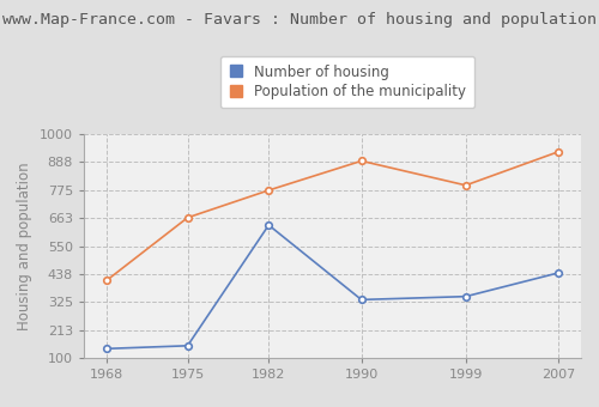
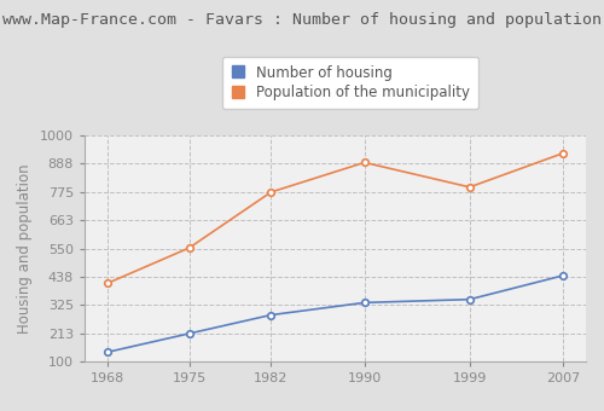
Number of housing/1975: 150 -> 212
Population of the municipality/1975: 665 -> 553
Number of housing/1982: 635 -> 286
